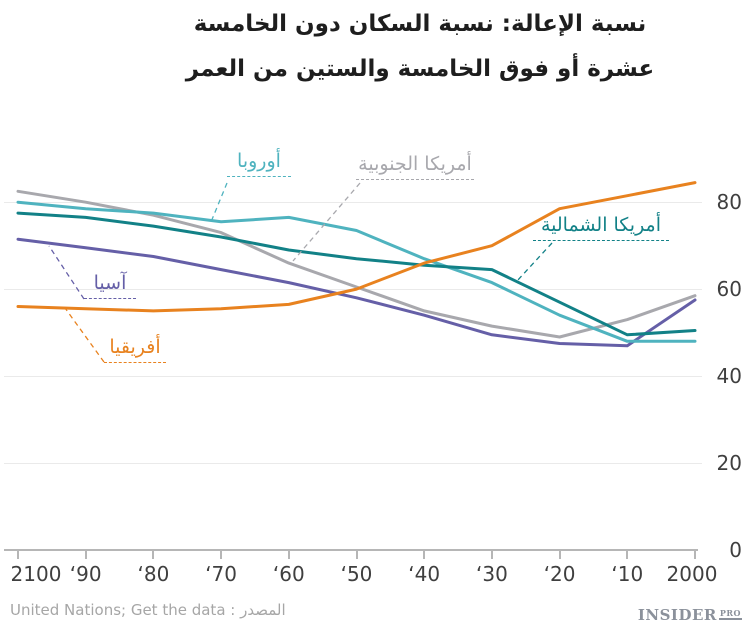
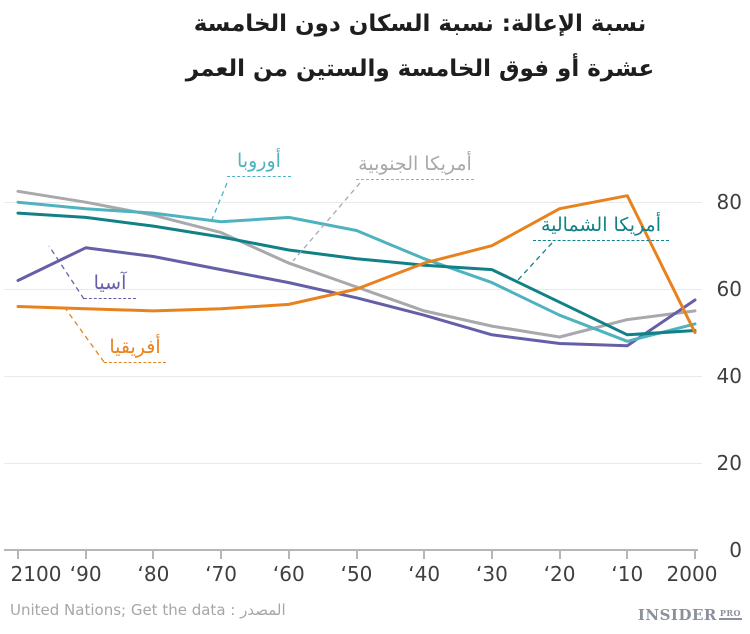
آسيا/2100: 72 -> 62
أمريكا الجنوبية/2000: 58 -> 55
أوروبا/2000: 48 -> 52
أفريقيا/2000: 84 -> 50
